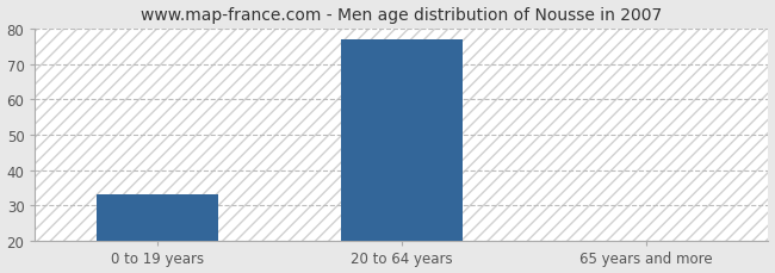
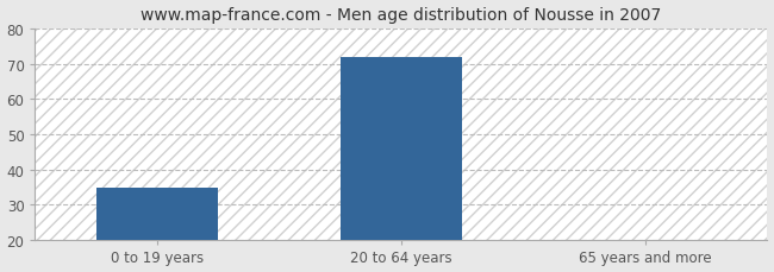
0 to 19 years: 33 -> 35
20 to 64 years: 77 -> 72
